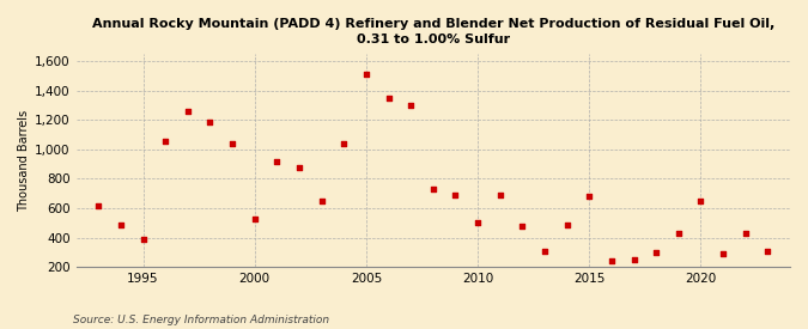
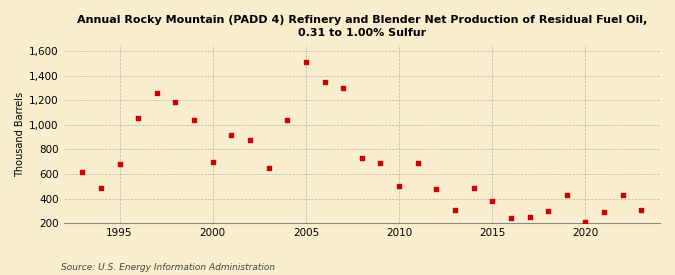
1995: 390 -> 680
2000: 530 -> 700
2015: 680 -> 380
2020: 650 -> 210
